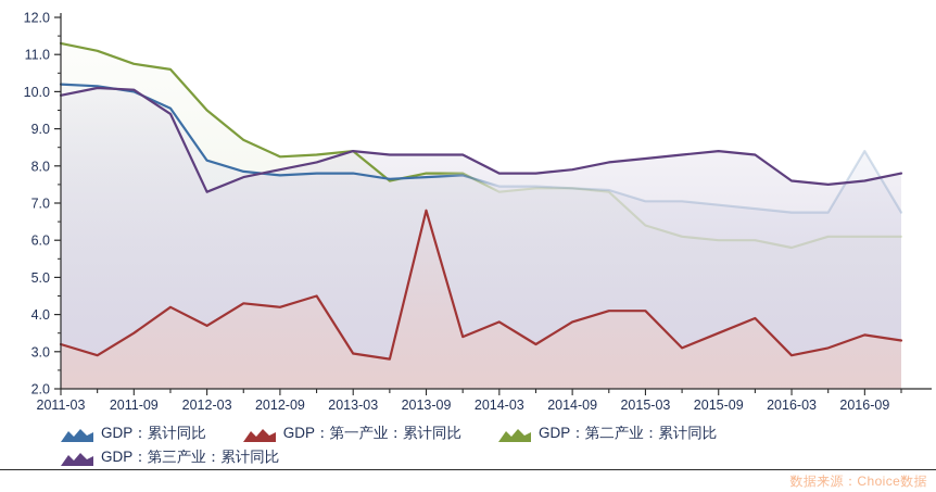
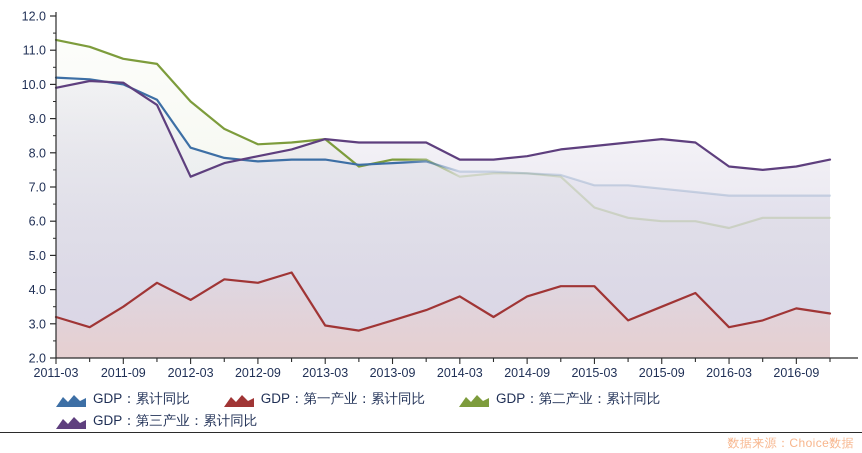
GDP：第一产业：累计同比/2013-09: 6.8 -> 3.1
GDP：累计同比/2016-09: 8.4 -> 6.8
